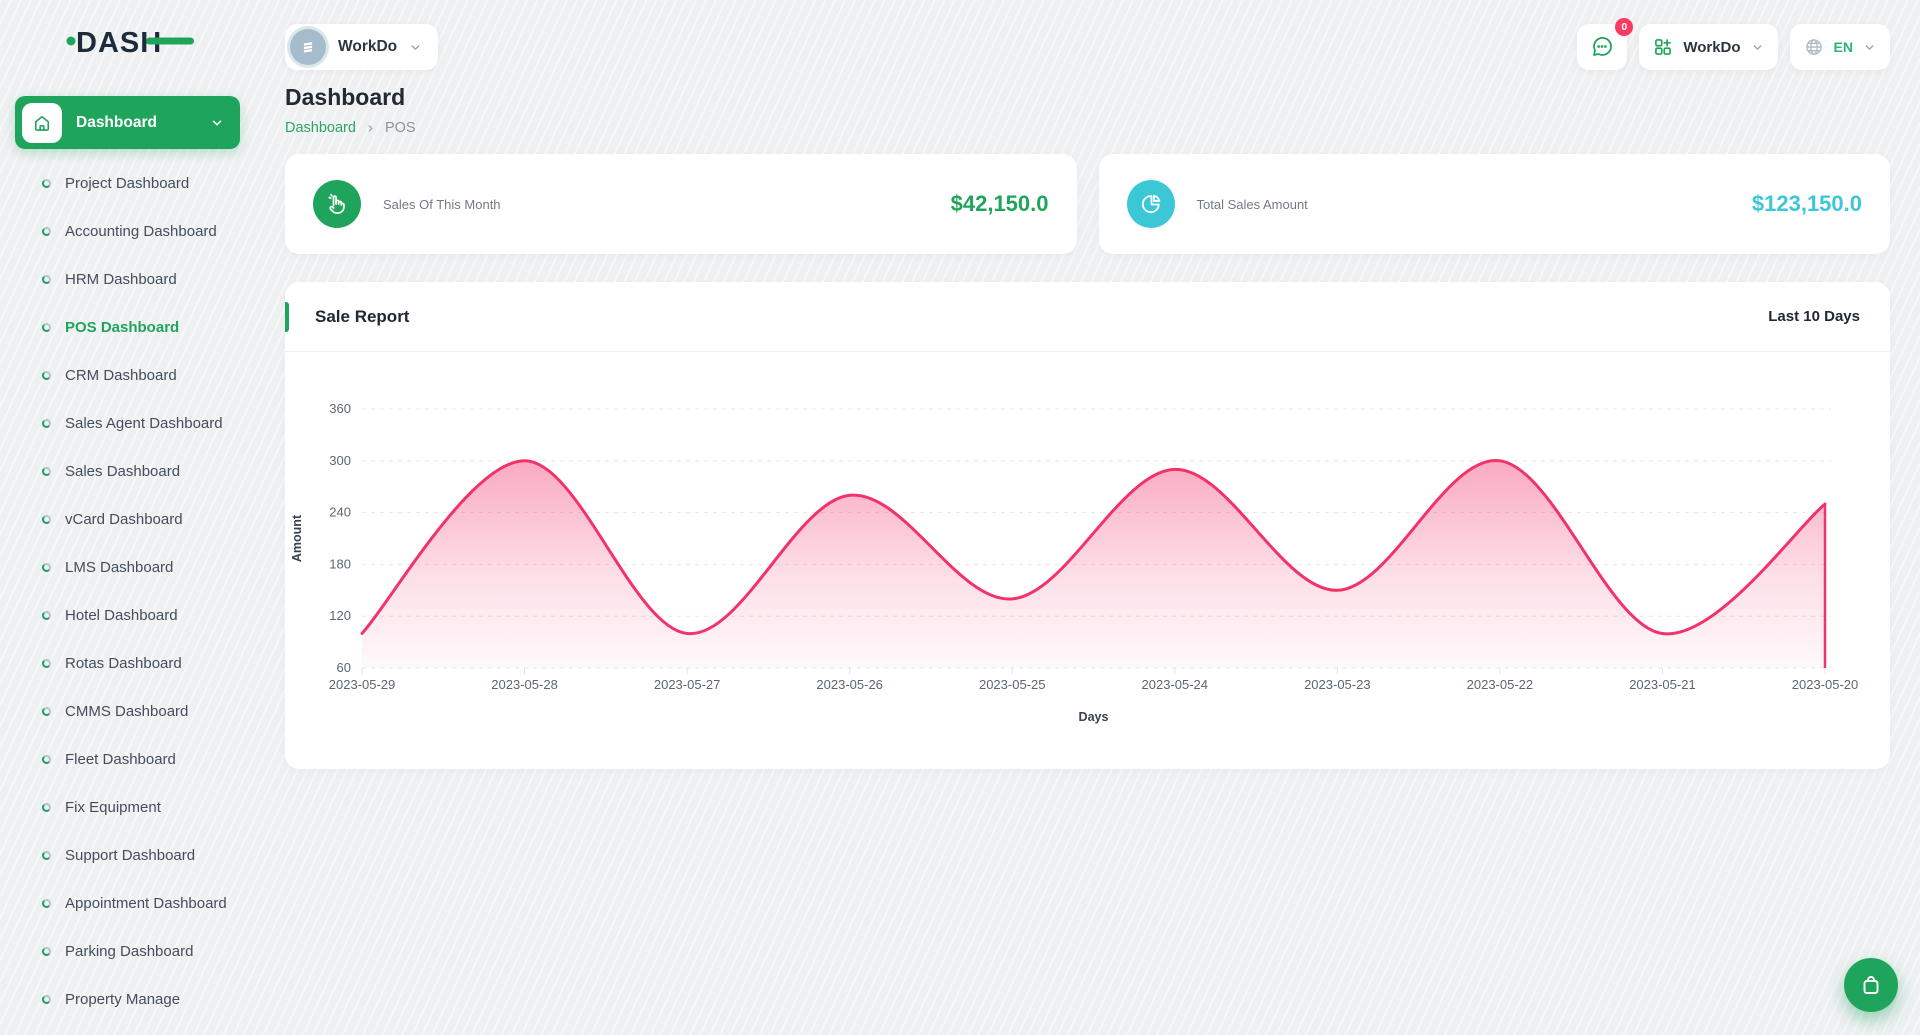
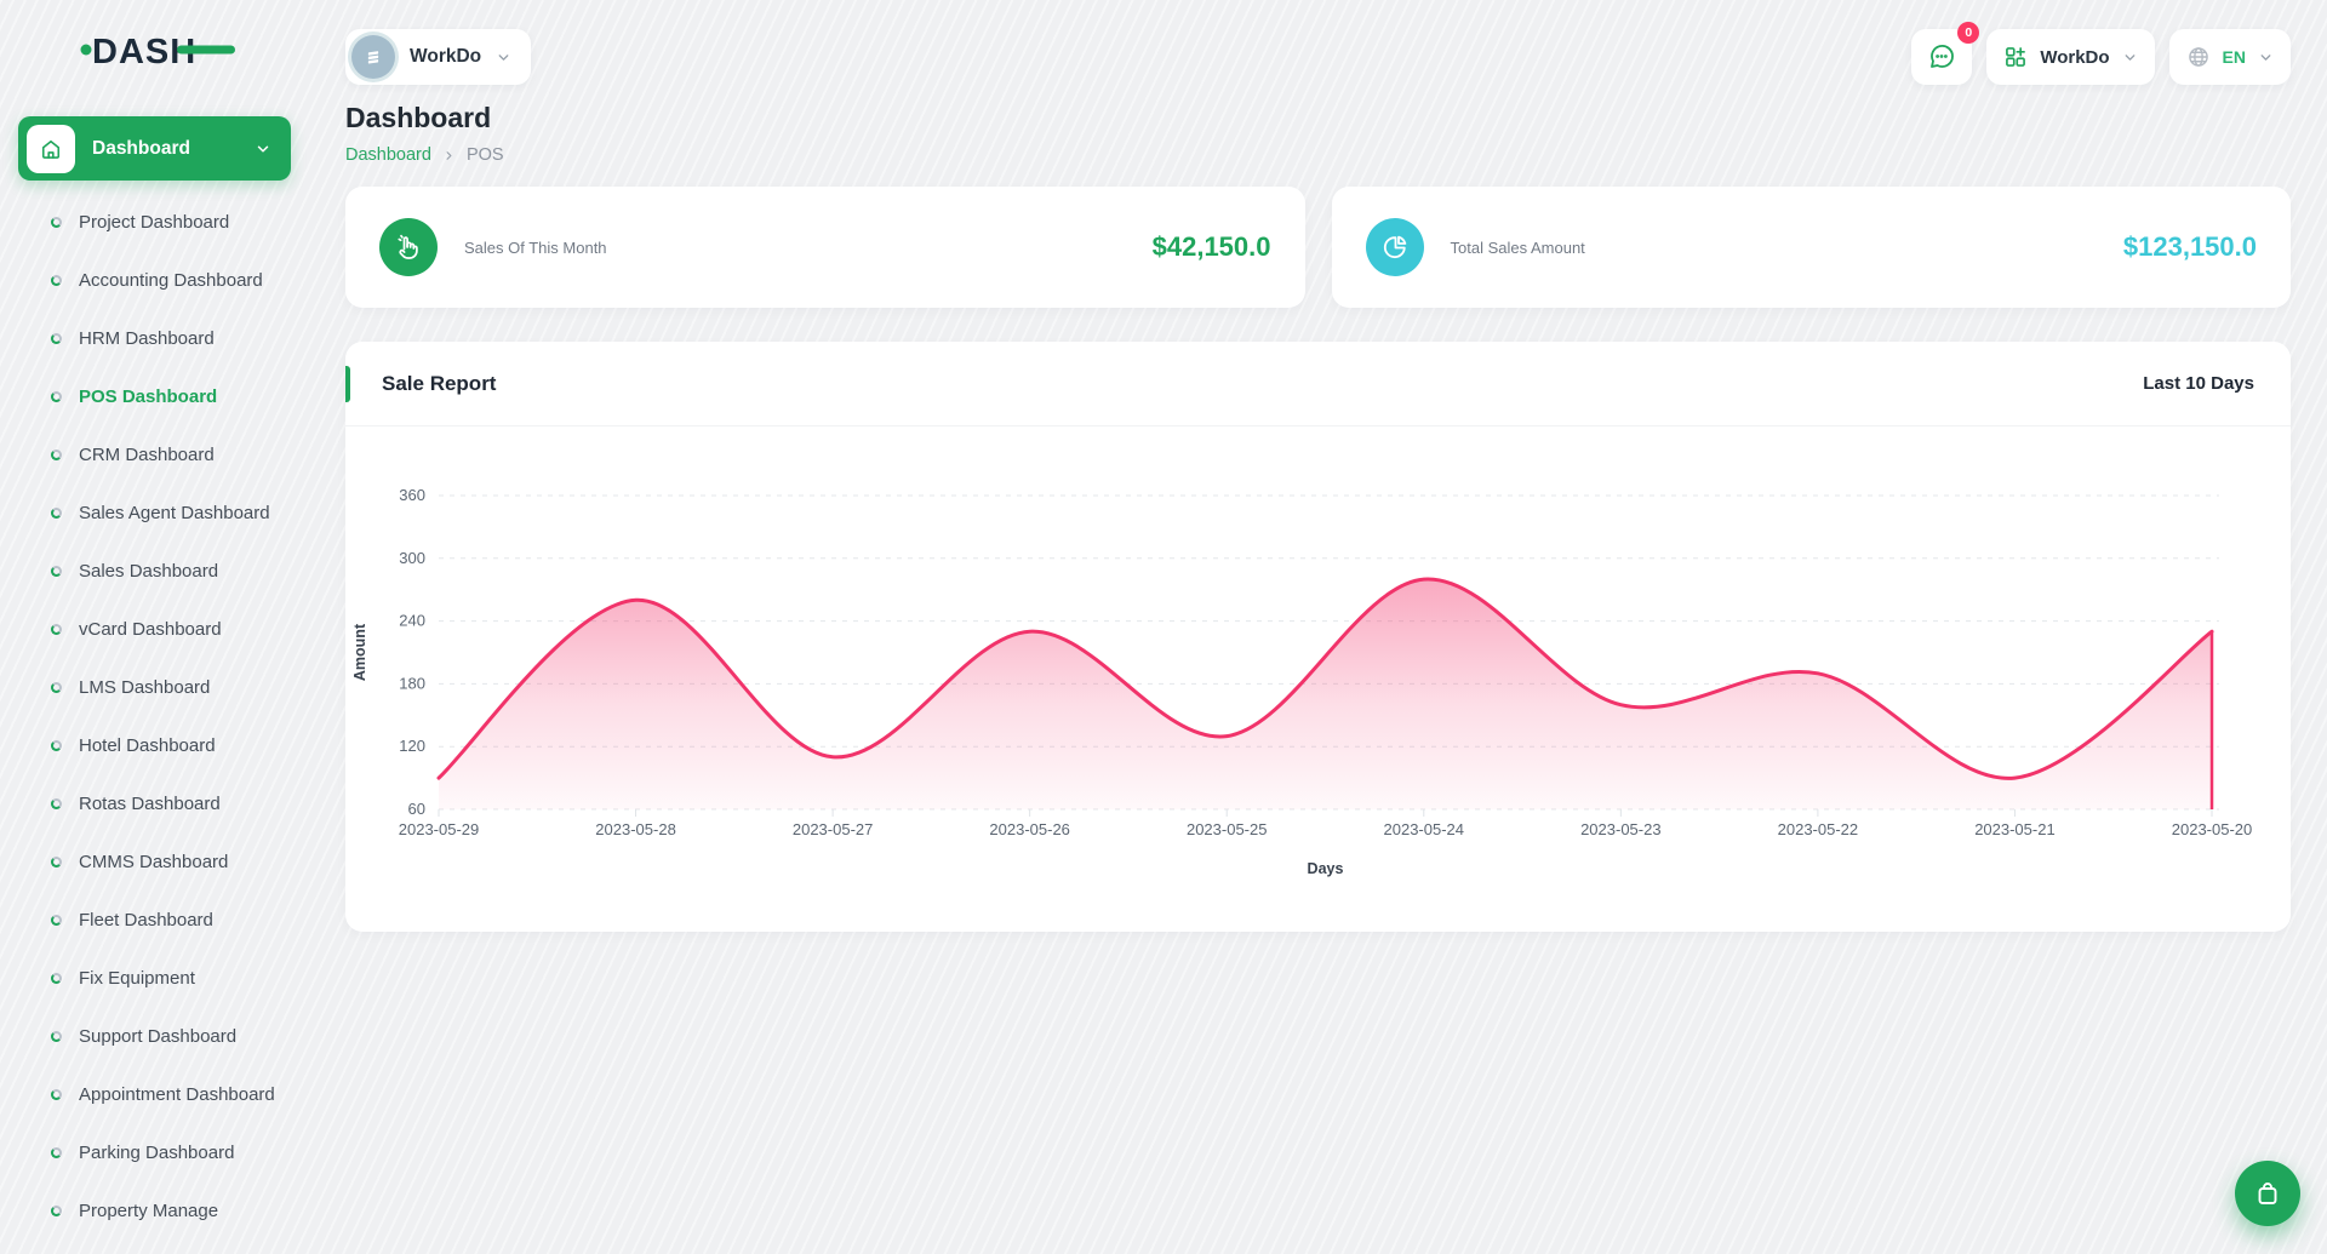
2023-05-29: 100 -> 90
2023-05-28: 300 -> 260
2023-05-27: 100 -> 110
2023-05-26: 260 -> 230
2023-05-25: 140 -> 130
2023-05-24: 290 -> 280
2023-05-23: 150 -> 160
2023-05-22: 300 -> 190
2023-05-21: 100 -> 90
2023-05-20: 250 -> 230
